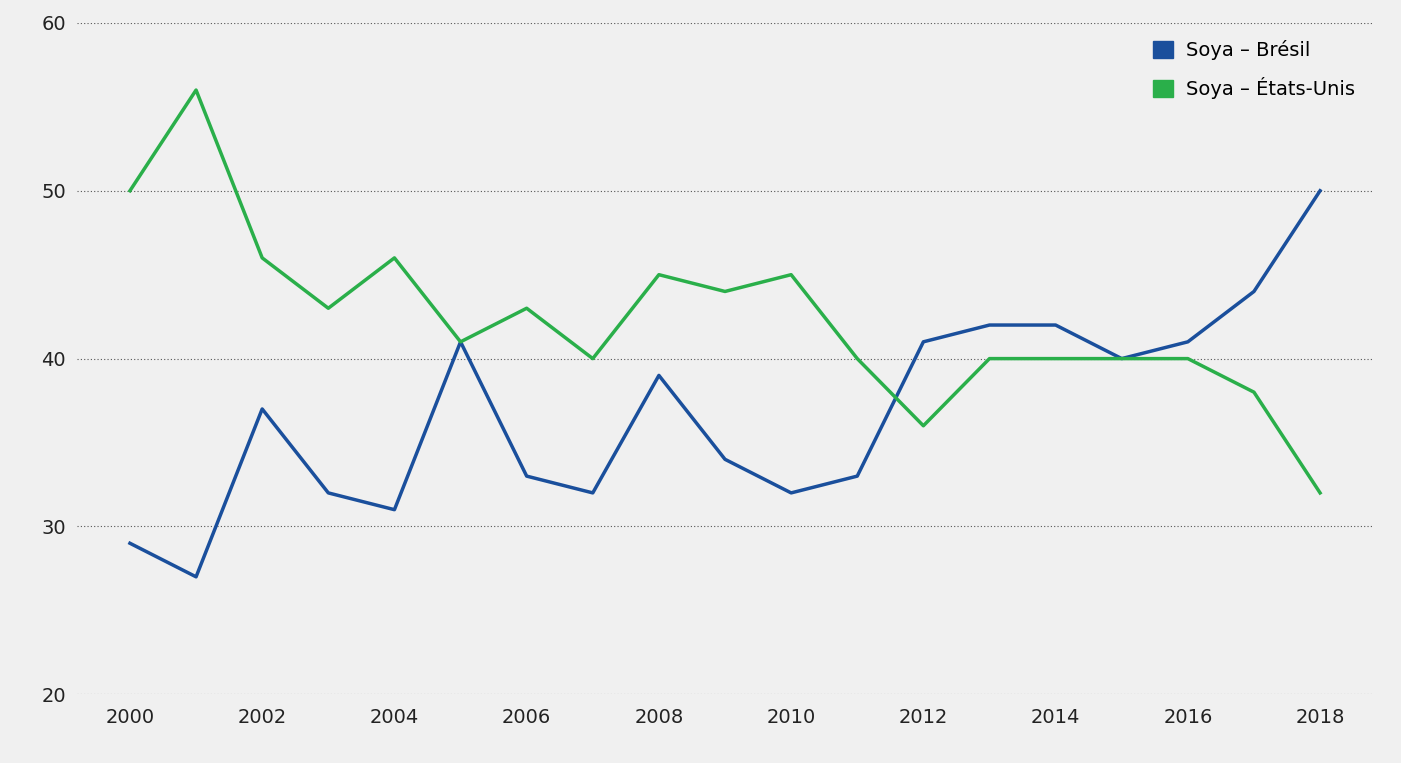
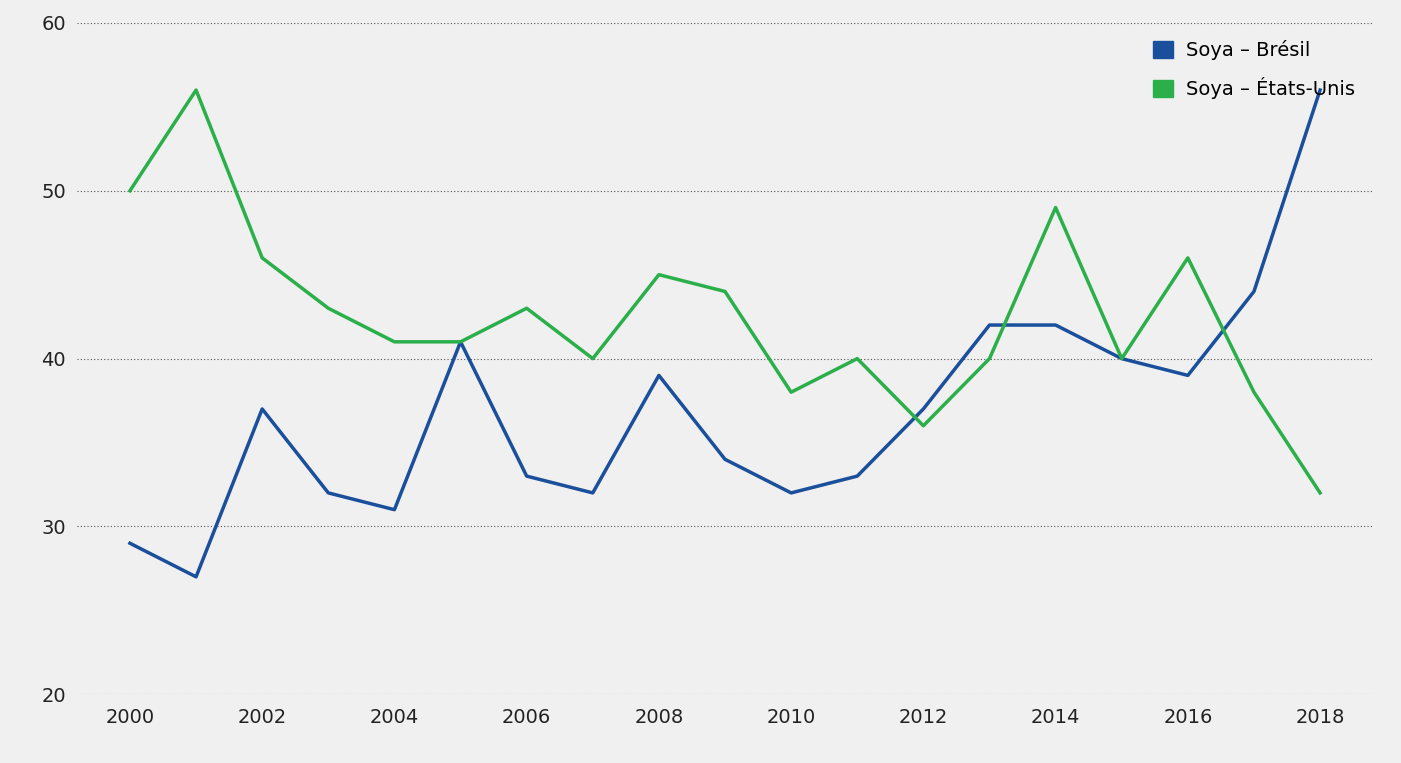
Soya – États-Unis/2004: 46 -> 41
Soya – États-Unis/2010: 45 -> 38
Soya – Brésil/2012: 41 -> 37
Soya – États-Unis/2014: 40 -> 49
Soya – Brésil/2016: 41 -> 39
Soya – États-Unis/2016: 40 -> 46
Soya – Brésil/2018: 50 -> 56
